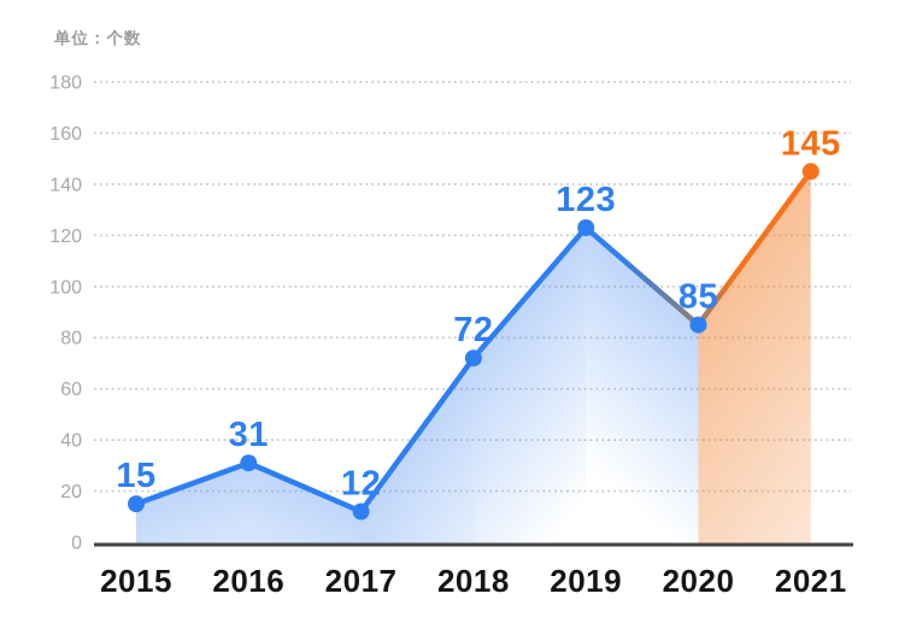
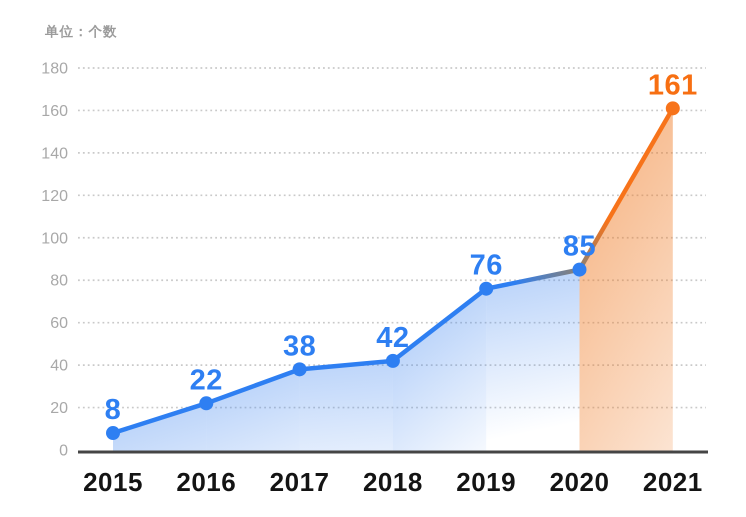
2015: 15 -> 8
2016: 31 -> 22
2017: 12 -> 38
2018: 72 -> 42
2019: 123 -> 76
2021: 145 -> 161
